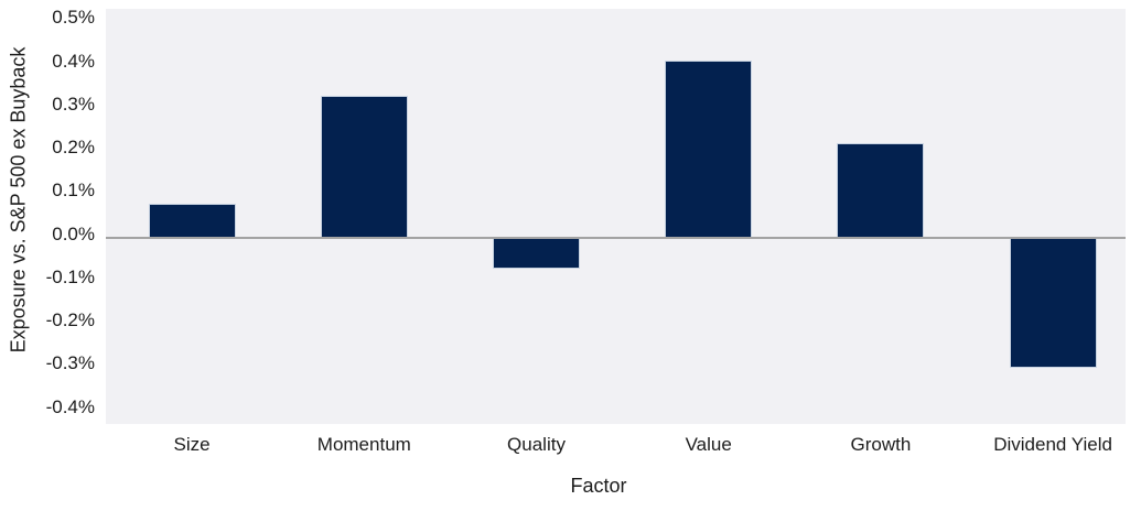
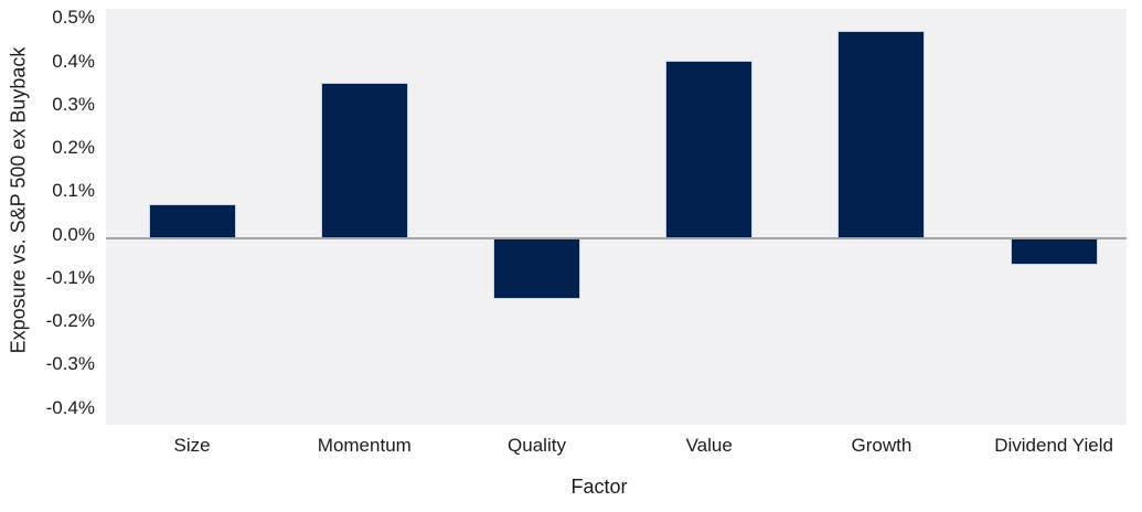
Momentum: 0.33% -> 0.36%
Quality: -0.07% -> -0.14%
Growth: 0.22% -> 0.48%
Dividend Yield: -0.30% -> -0.06%
